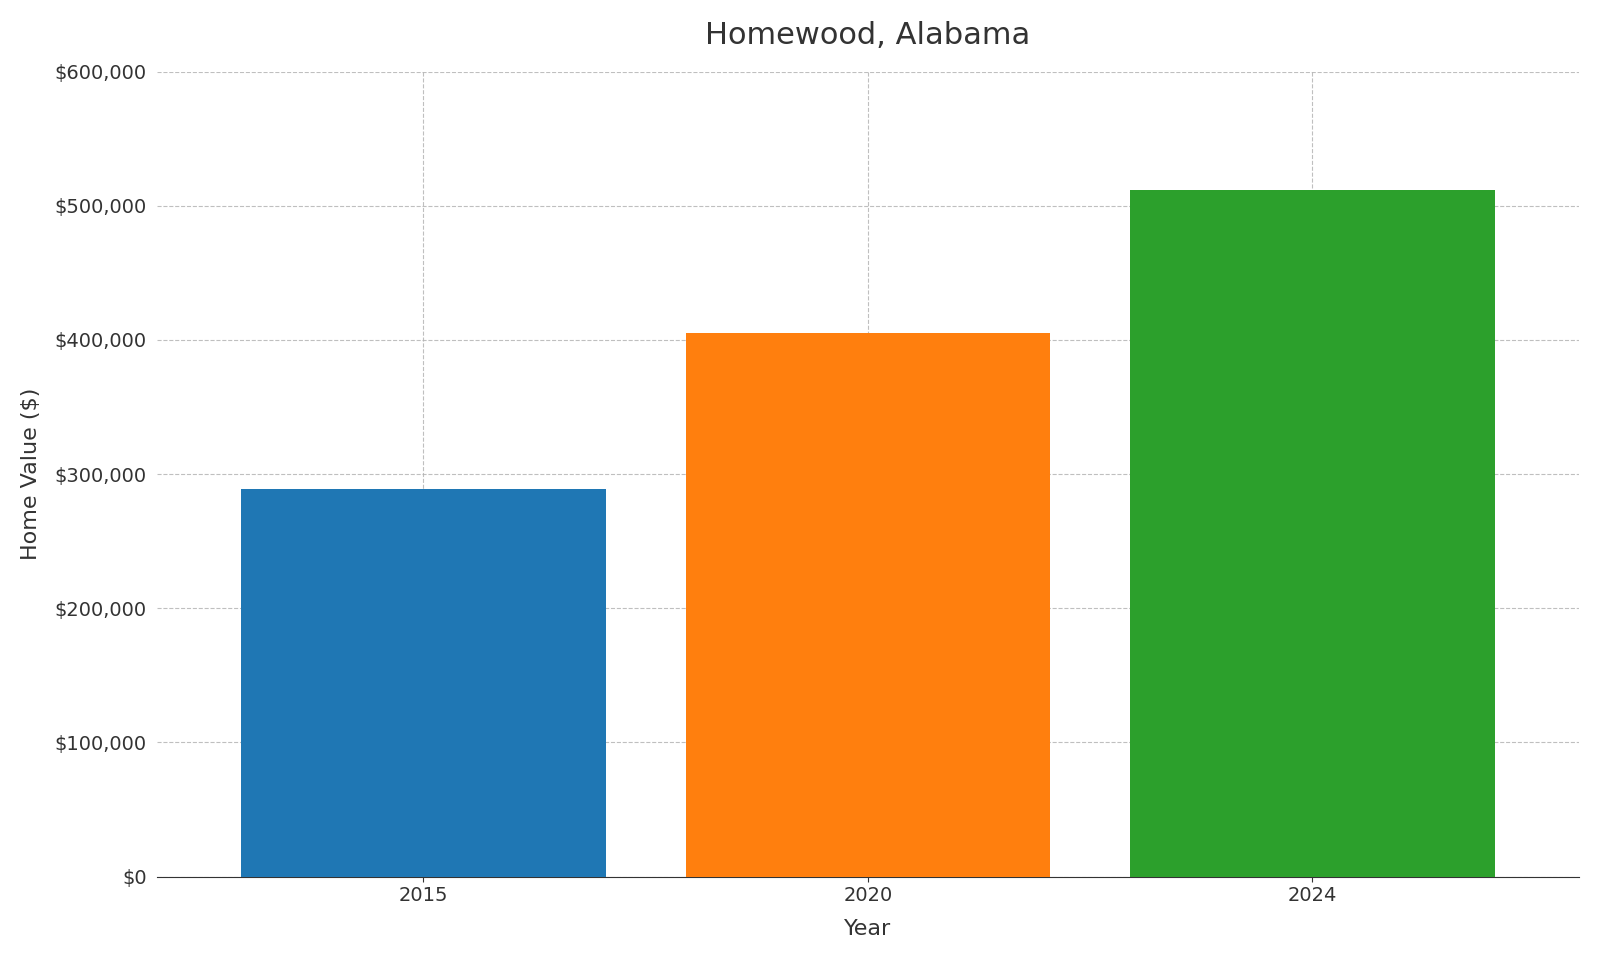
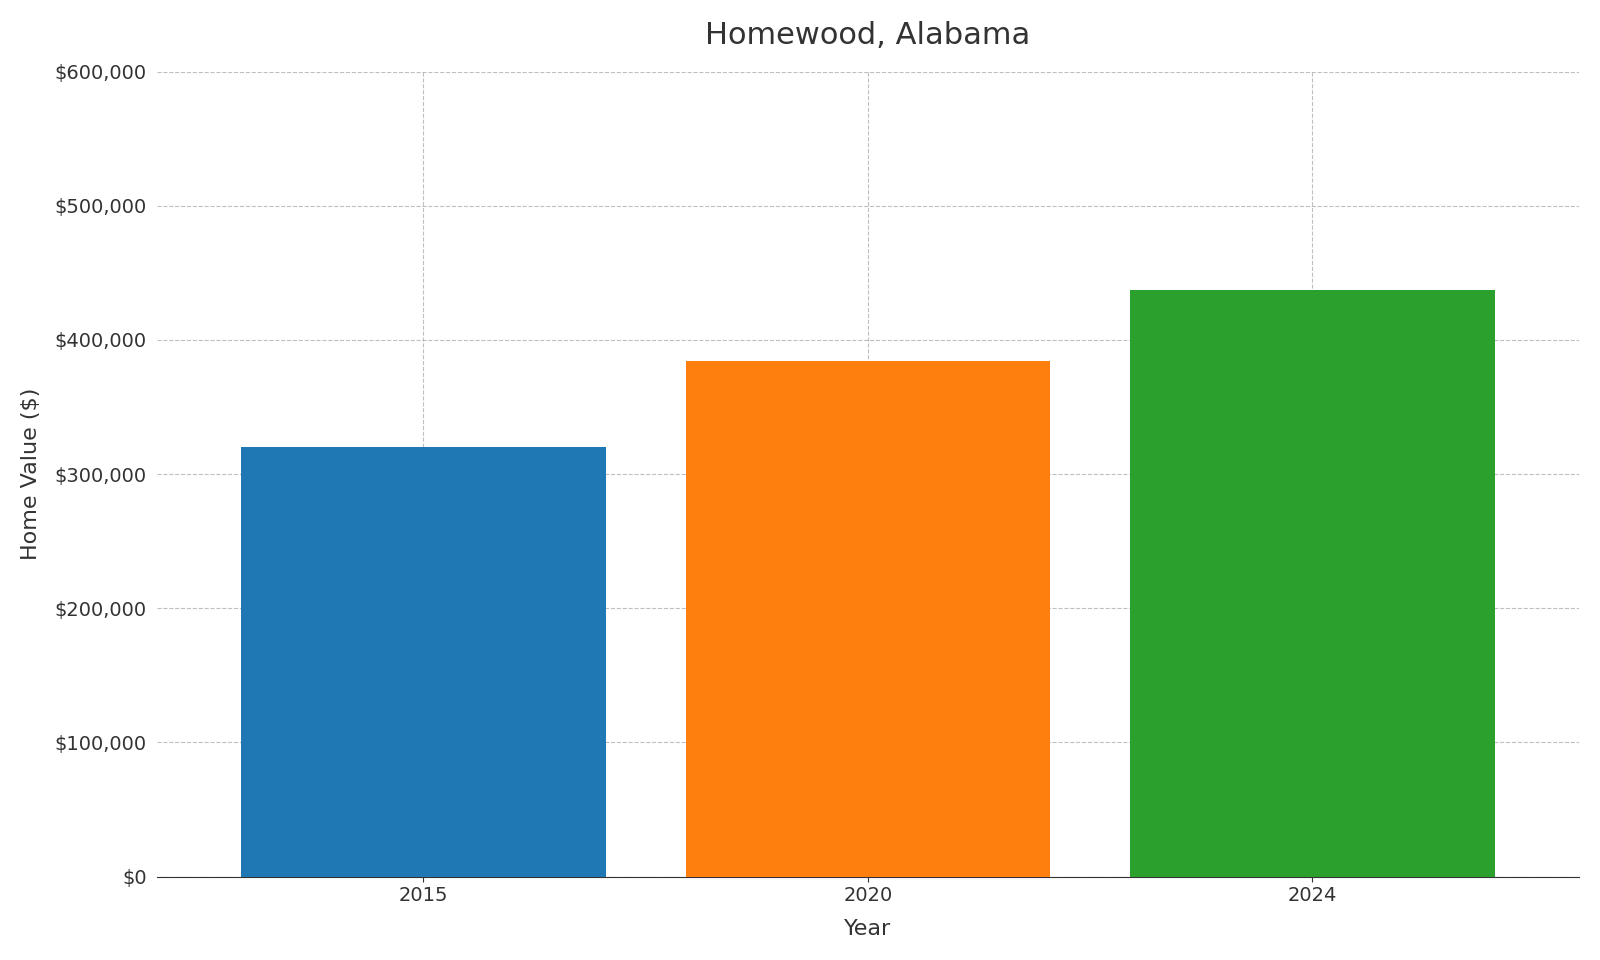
2015: $289,000 -> $320,000
2020: $405,000 -> $384,000
2024: $512,000 -> $437,000
